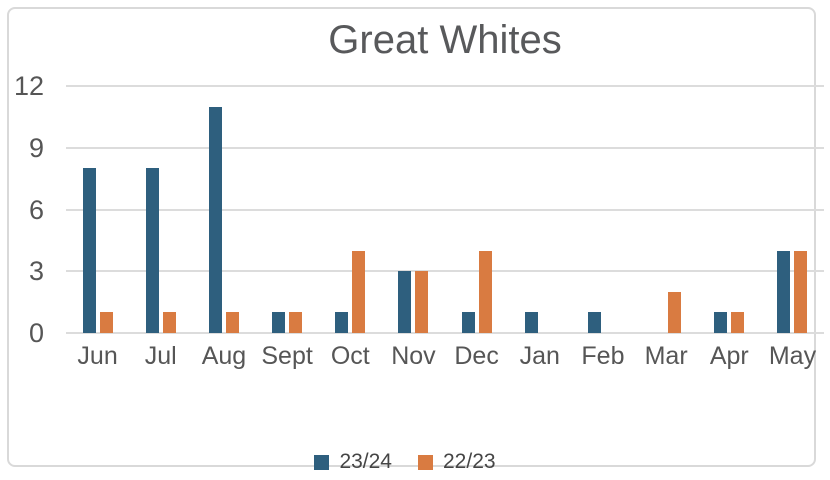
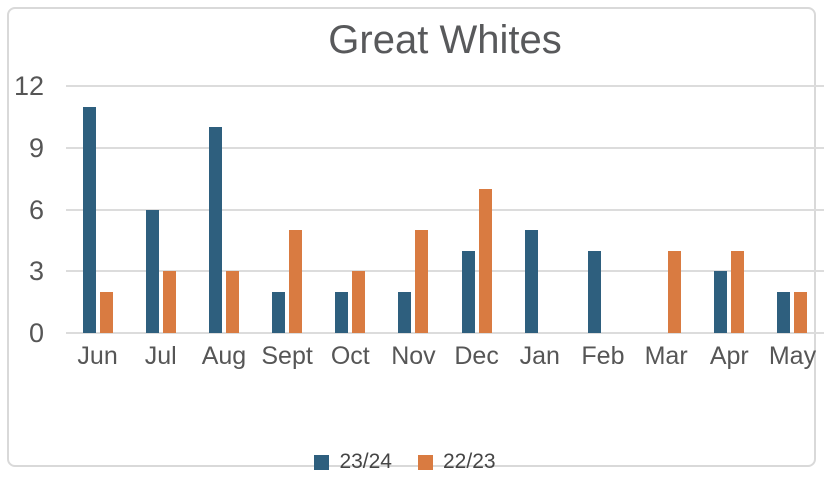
23/24/Jun: 8 -> 11
22/23/Jun: 1 -> 2
23/24/Jul: 8 -> 6
22/23/Jul: 1 -> 3
23/24/Aug: 11 -> 10
22/23/Aug: 1 -> 3
23/24/Sept: 1 -> 2
22/23/Sept: 1 -> 5
23/24/Oct: 1 -> 2
22/23/Oct: 4 -> 3
23/24/Nov: 3 -> 2
22/23/Nov: 3 -> 5
23/24/Dec: 1 -> 4
22/23/Dec: 4 -> 7
23/24/Jan: 1 -> 5
23/24/Feb: 1 -> 4
22/23/Mar: 2 -> 4
23/24/Apr: 1 -> 3
22/23/Apr: 1 -> 4
23/24/May: 4 -> 2
22/23/May: 4 -> 2
